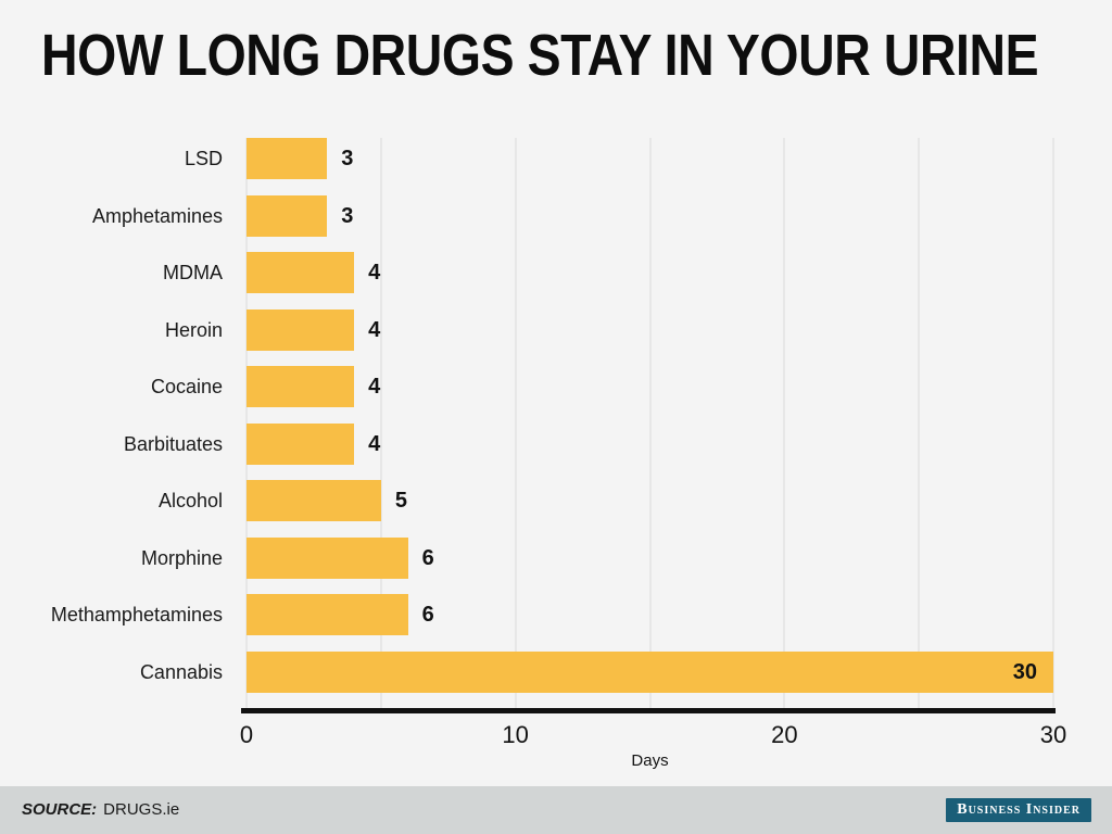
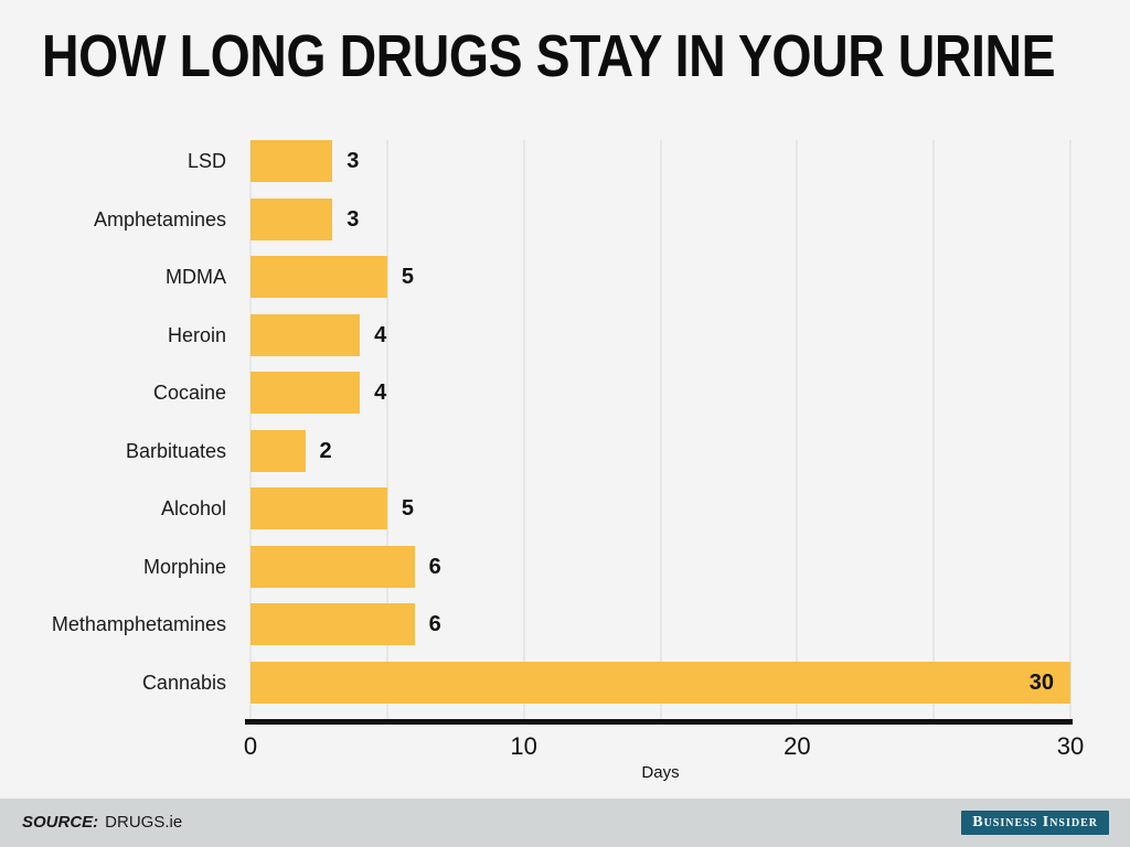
MDMA: 4 -> 5
Barbituates: 4 -> 2
